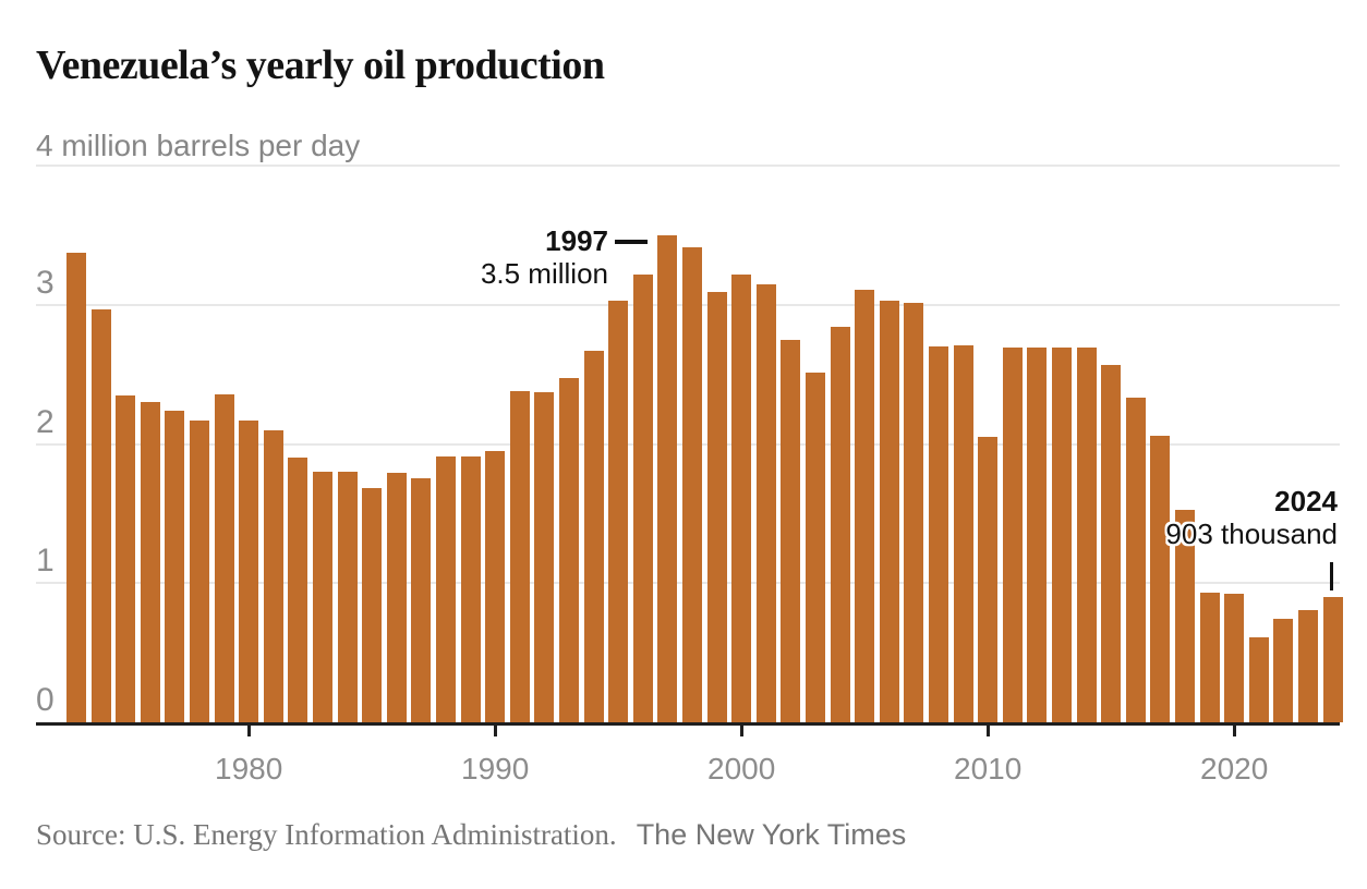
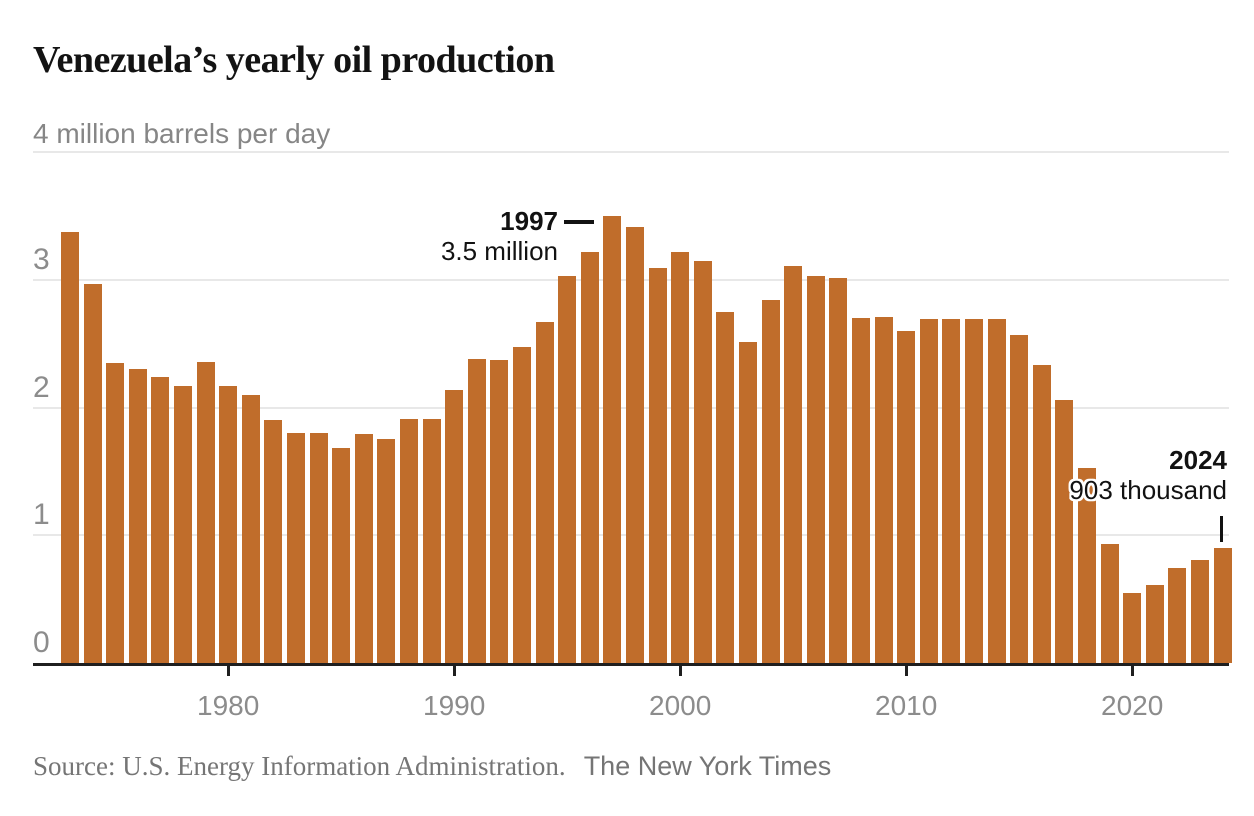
1990: 1.95 -> 2.14
2010: 2.05 -> 2.60
2020: 0.92 -> 0.55
